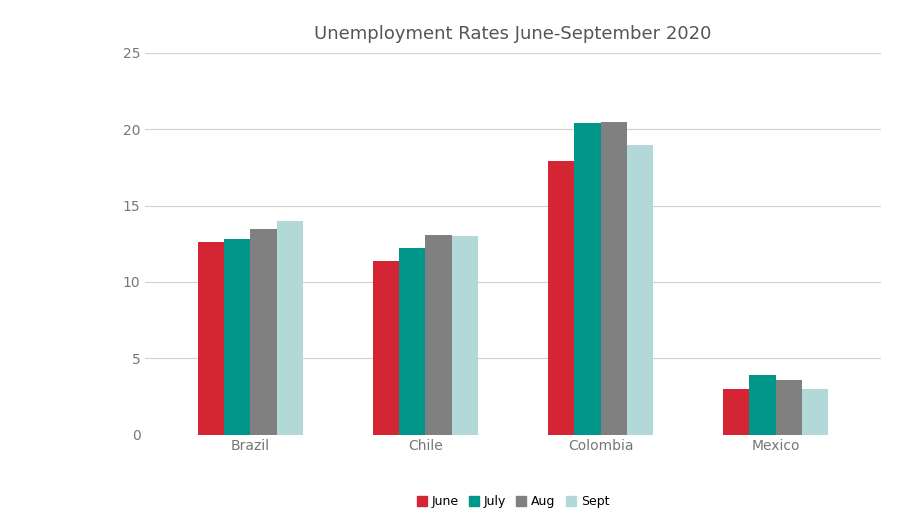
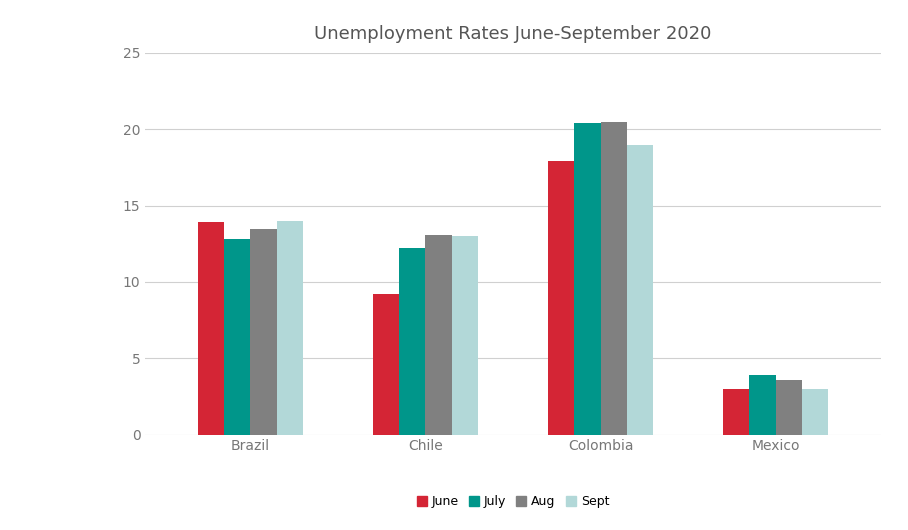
June/Brazil: 12.6 -> 13.9
June/Chile: 11.4 -> 9.2
